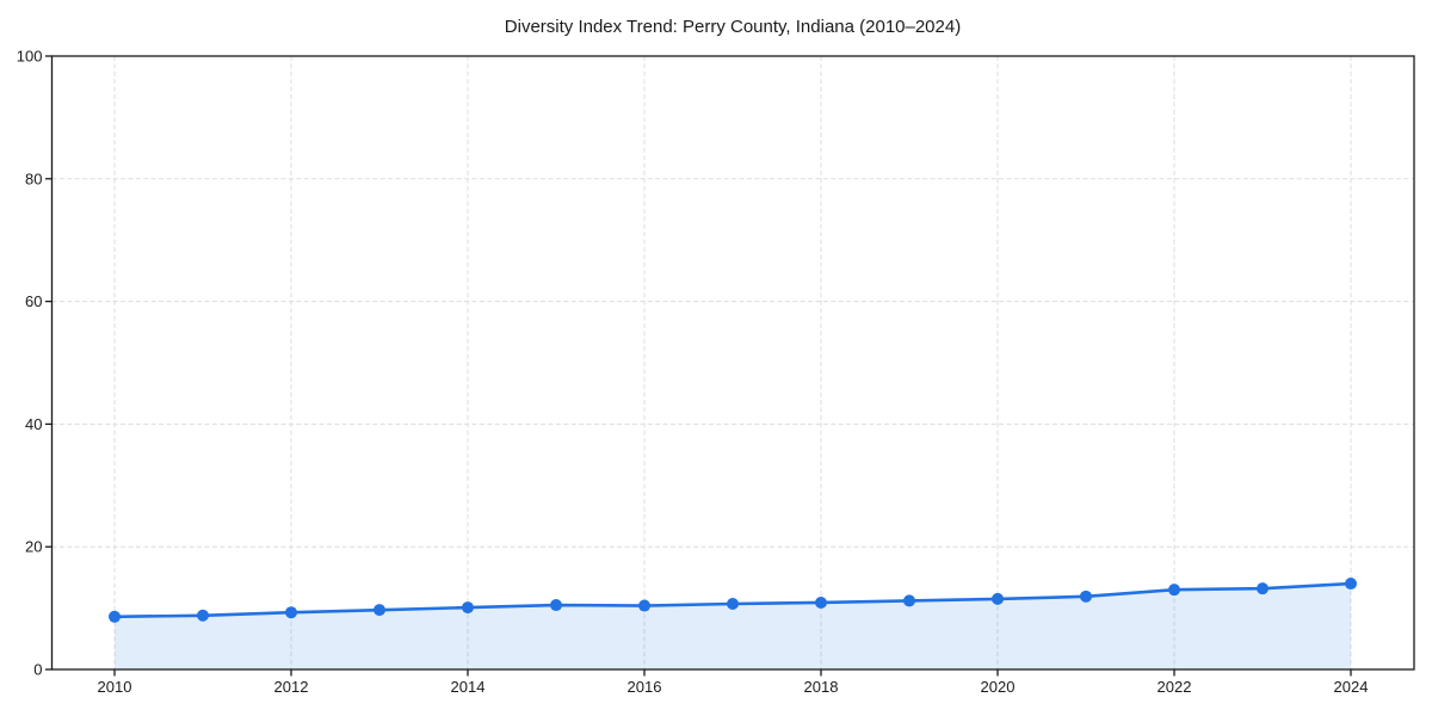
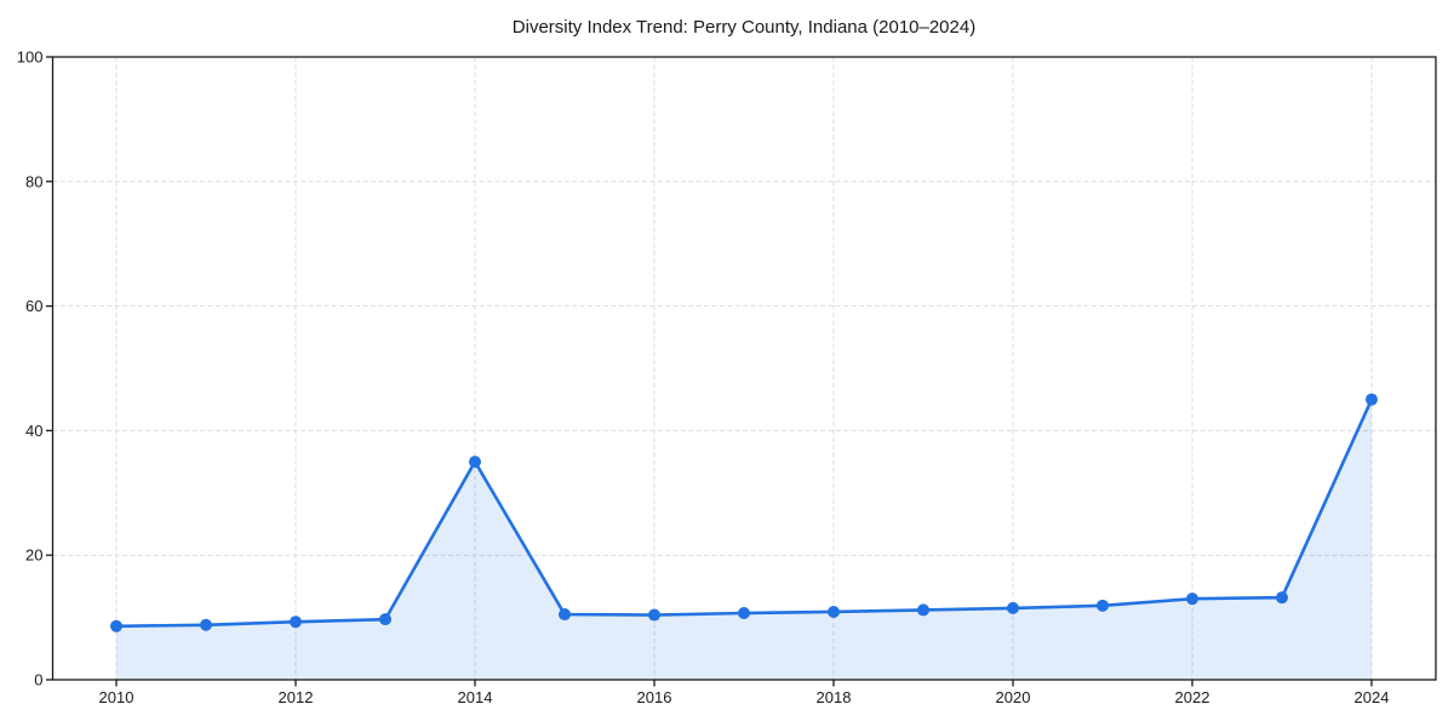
2014: 10 -> 35
2024: 14 -> 45
